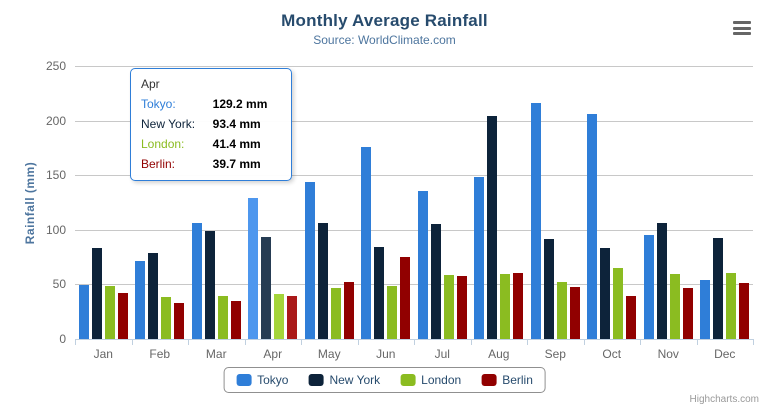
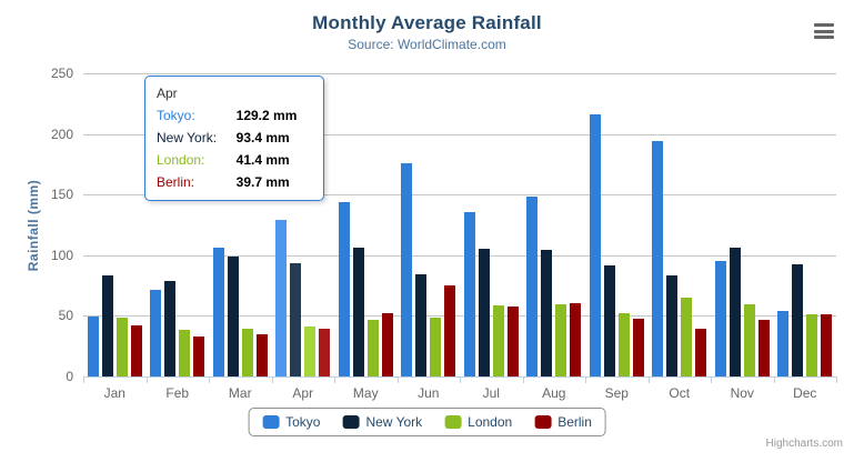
New York/Aug: 204 -> 104
Tokyo/Oct: 206 -> 194
London/Dec: 60 -> 51
